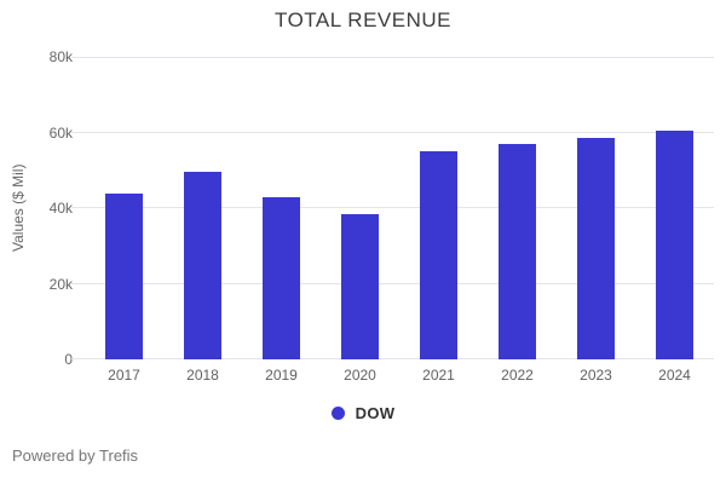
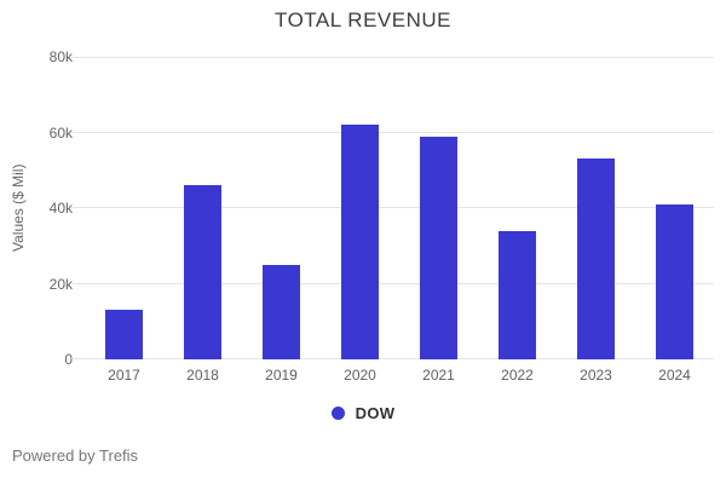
2017: 44k -> 13k
2018: 50k -> 46k
2019: 43k -> 25k
2020: 39k -> 62k
2021: 55k -> 59k
2022: 57k -> 34k
2023: 59k -> 53k
2024: 60k -> 41k
